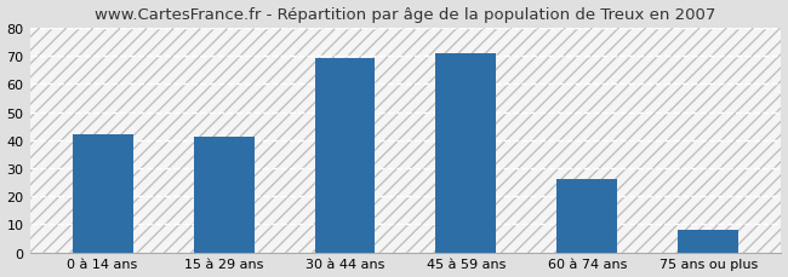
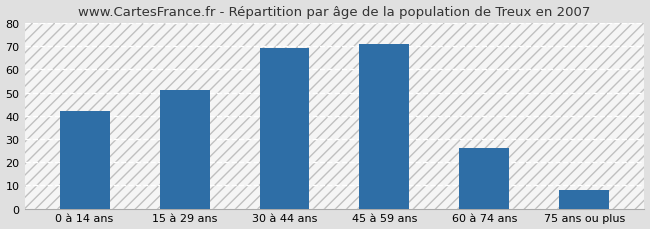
15 à 29 ans: 41 -> 51
